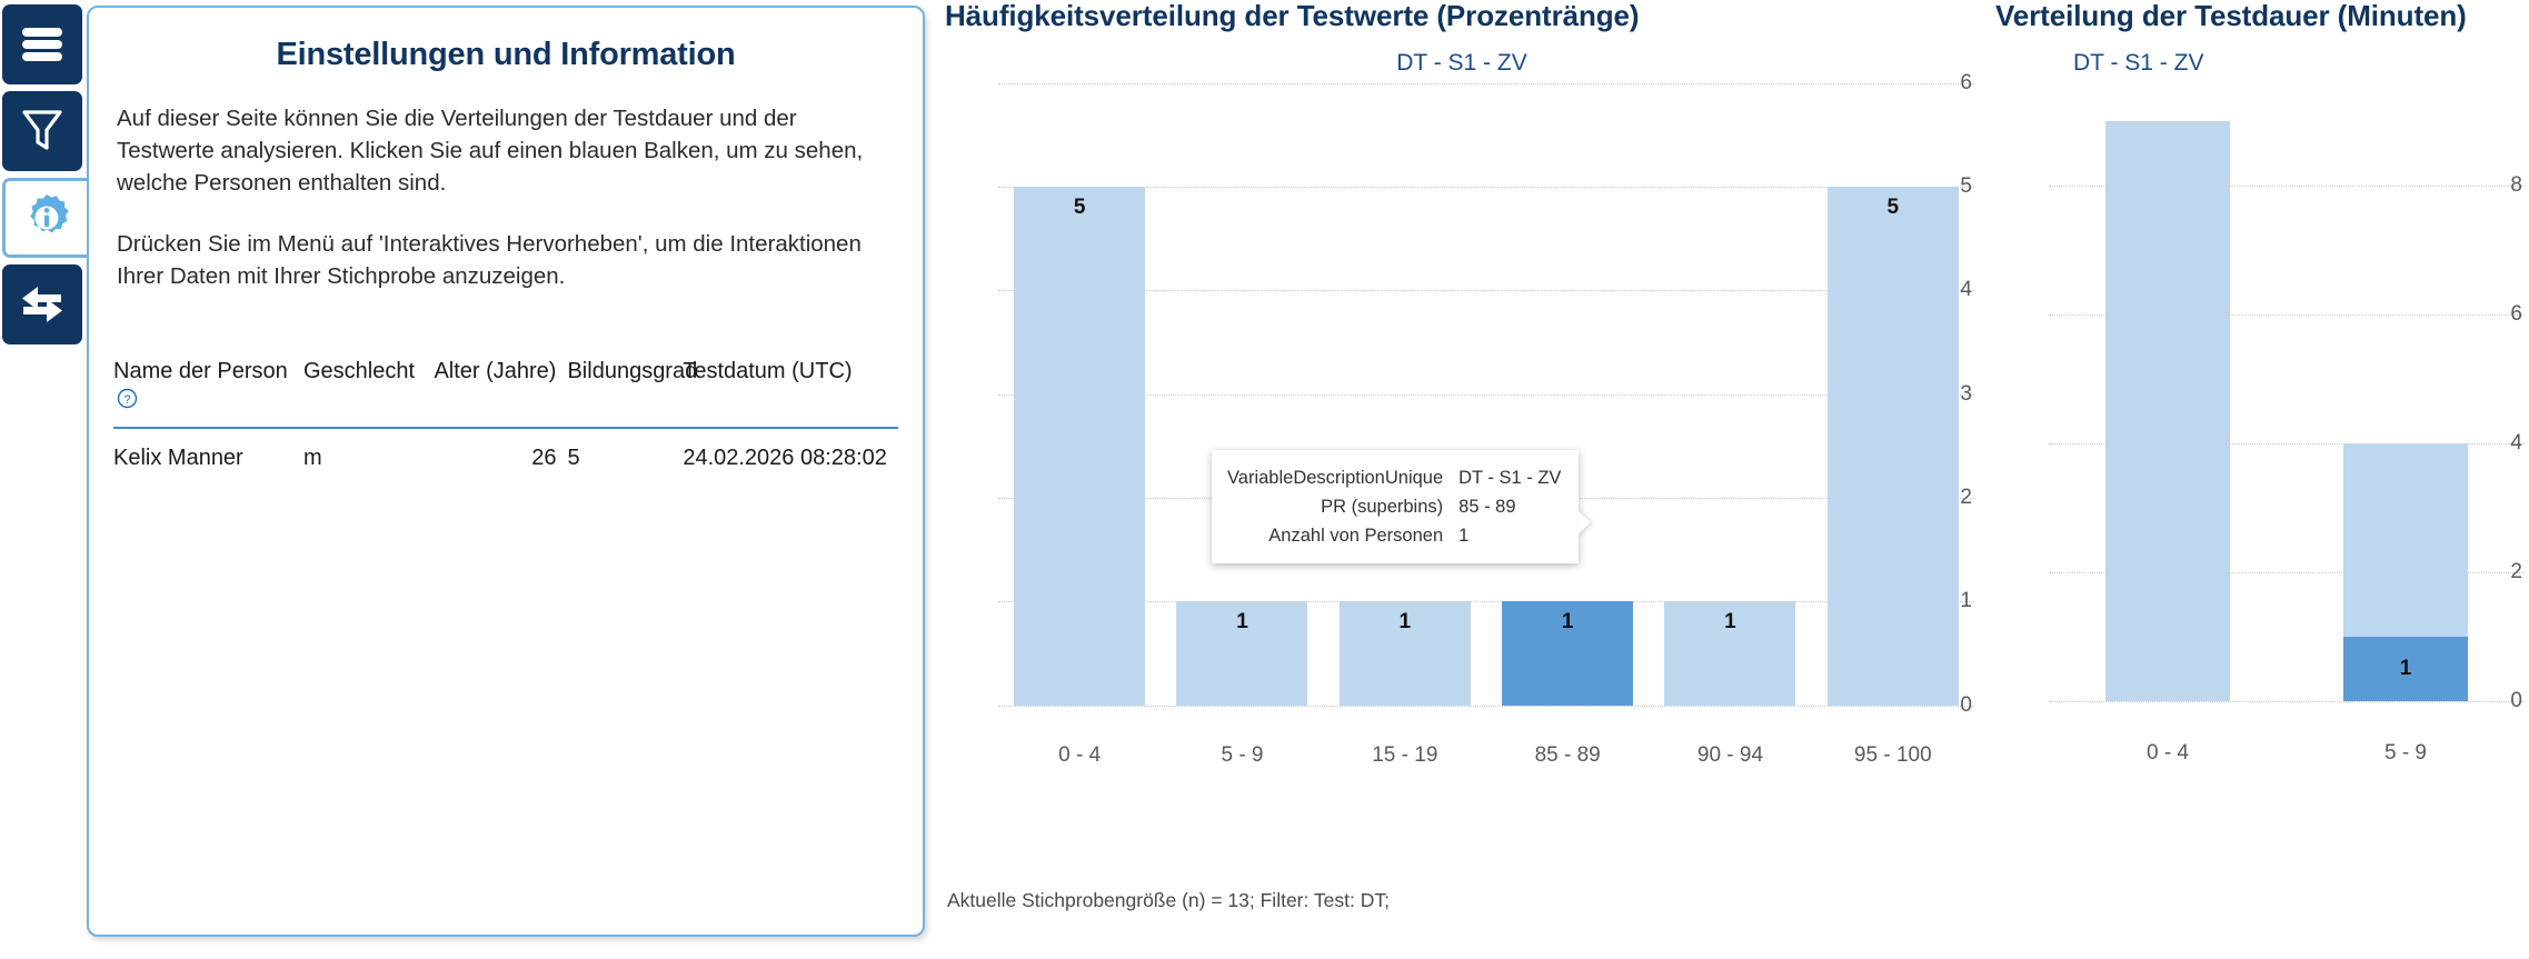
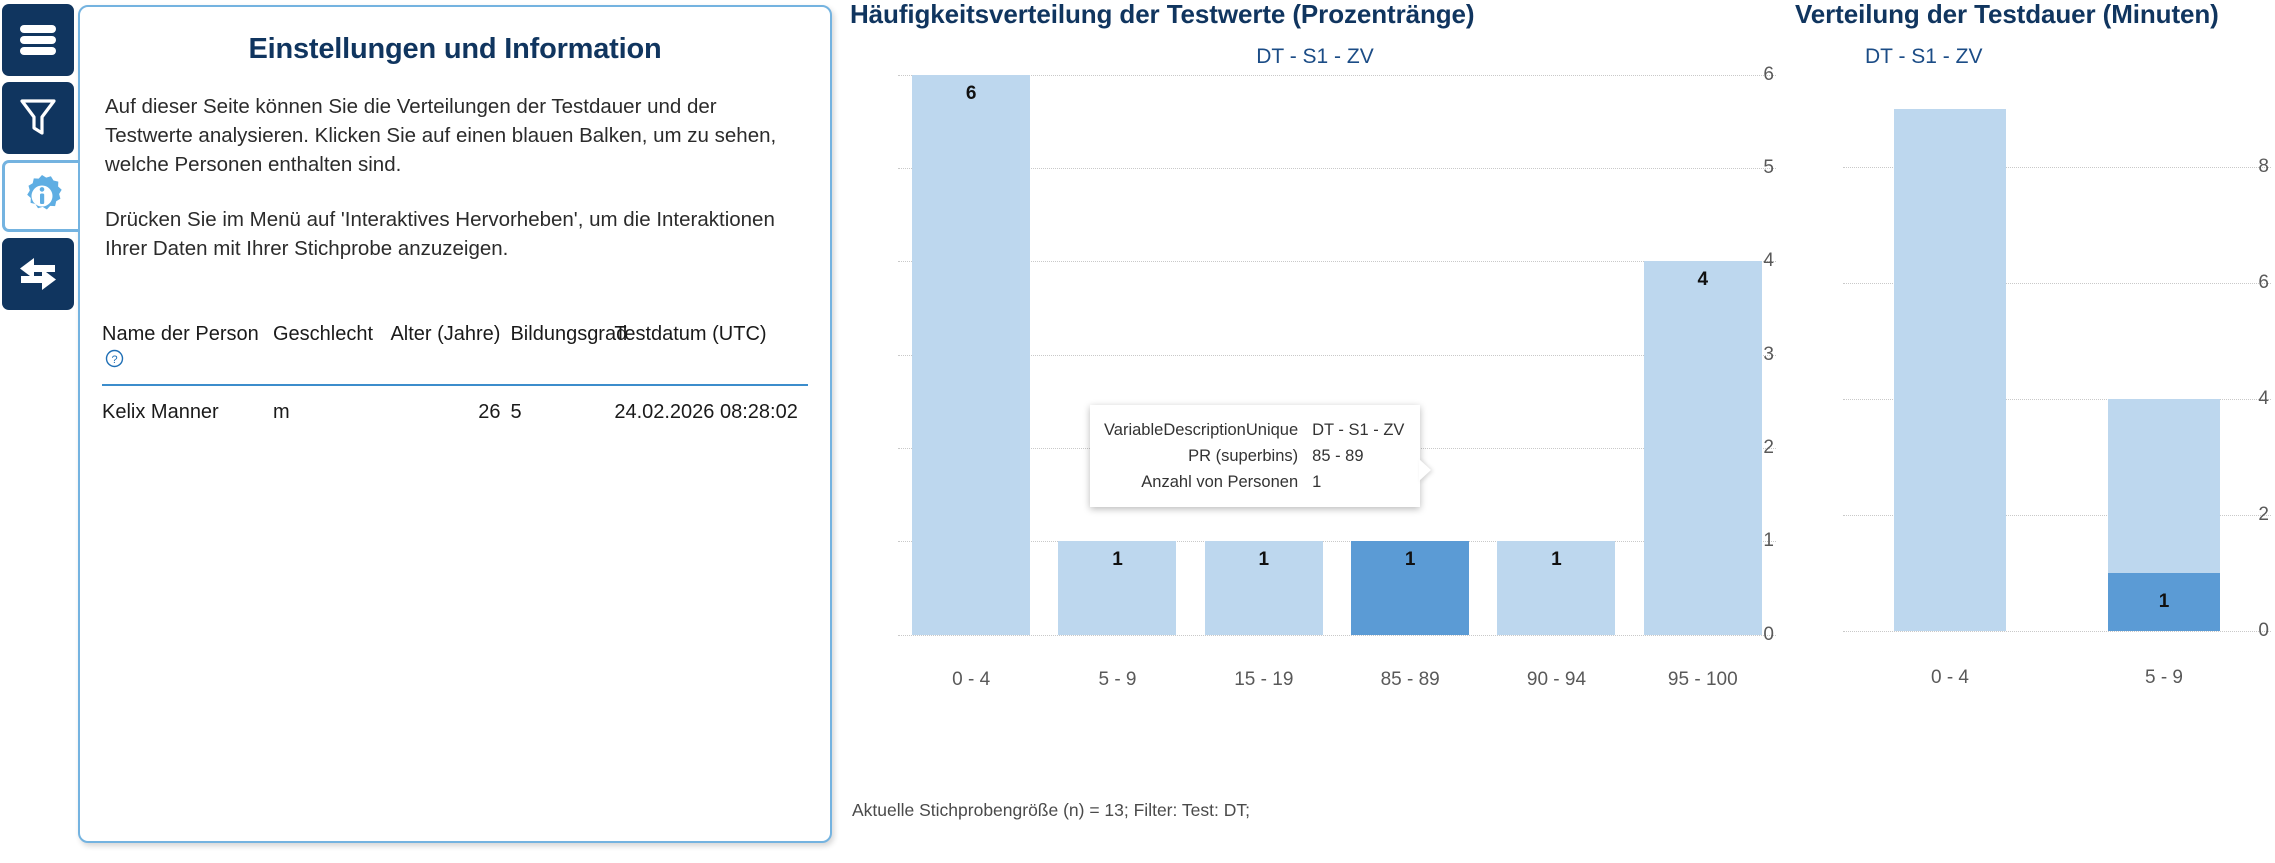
Häufigkeitsverteilung der Testwerte (Prozentränge)/0 - 4: 5 -> 6
Häufigkeitsverteilung der Testwerte (Prozentränge)/95 - 100: 5 -> 4
